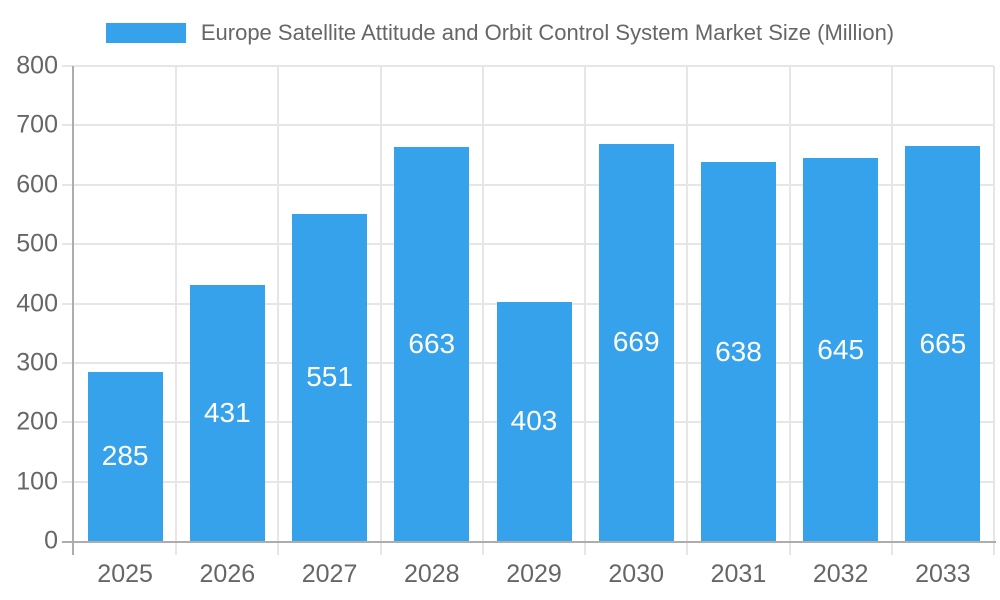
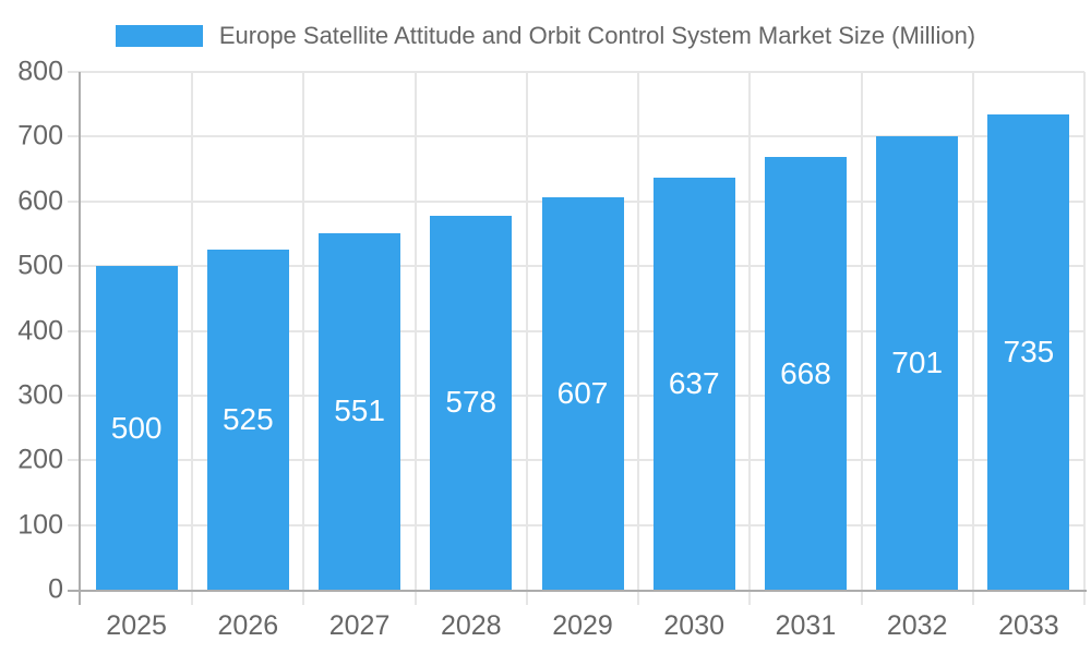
2025: 285 -> 500
2026: 431 -> 525
2028: 663 -> 578
2029: 403 -> 607
2030: 669 -> 637
2031: 638 -> 668
2032: 645 -> 701
2033: 665 -> 735
